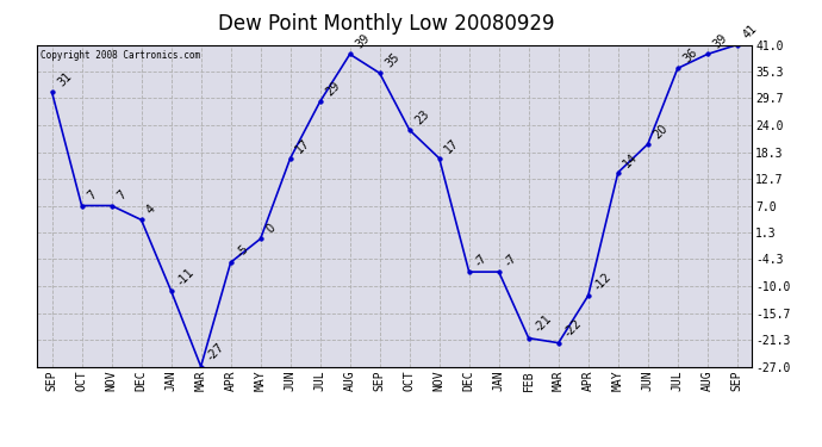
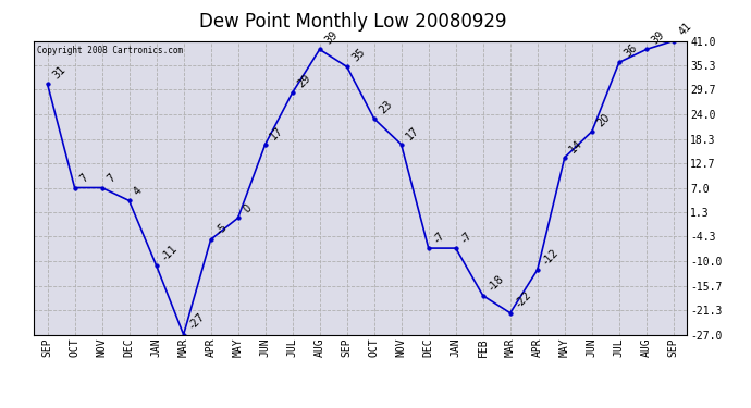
FEB: -21 -> -18
